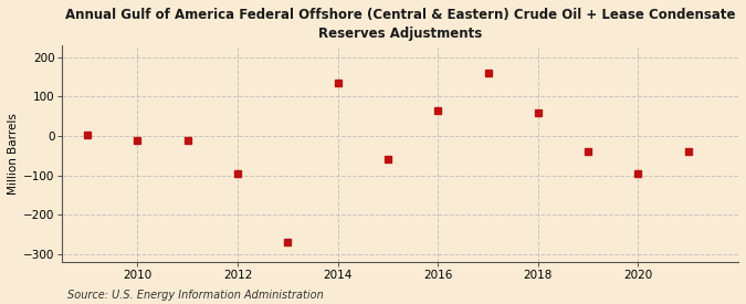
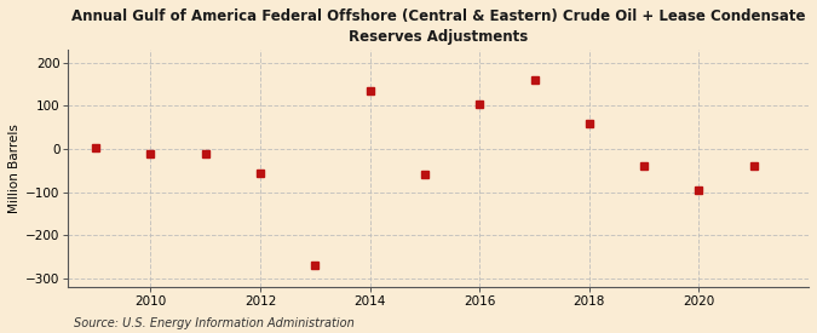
2012: -95 -> -55
2016: 65 -> 105
